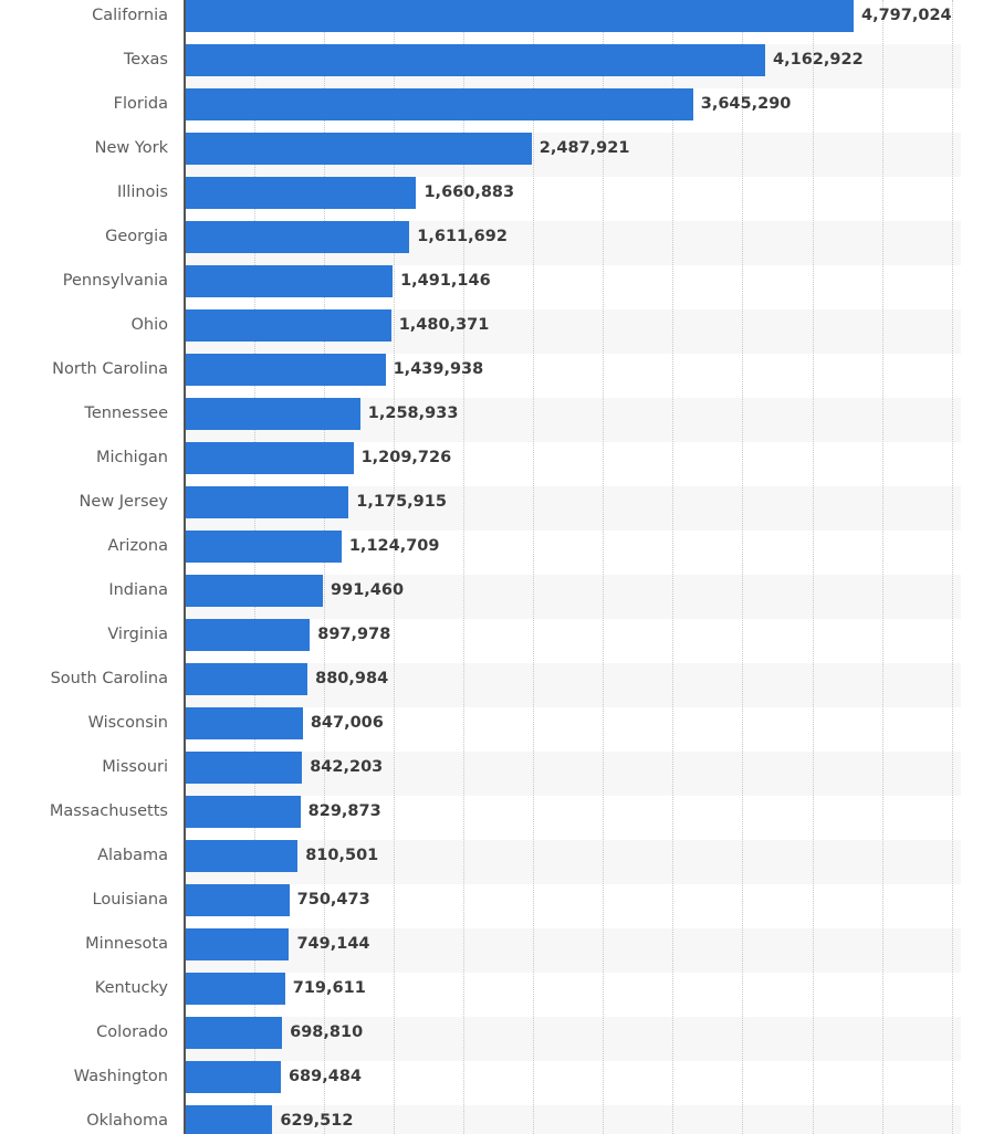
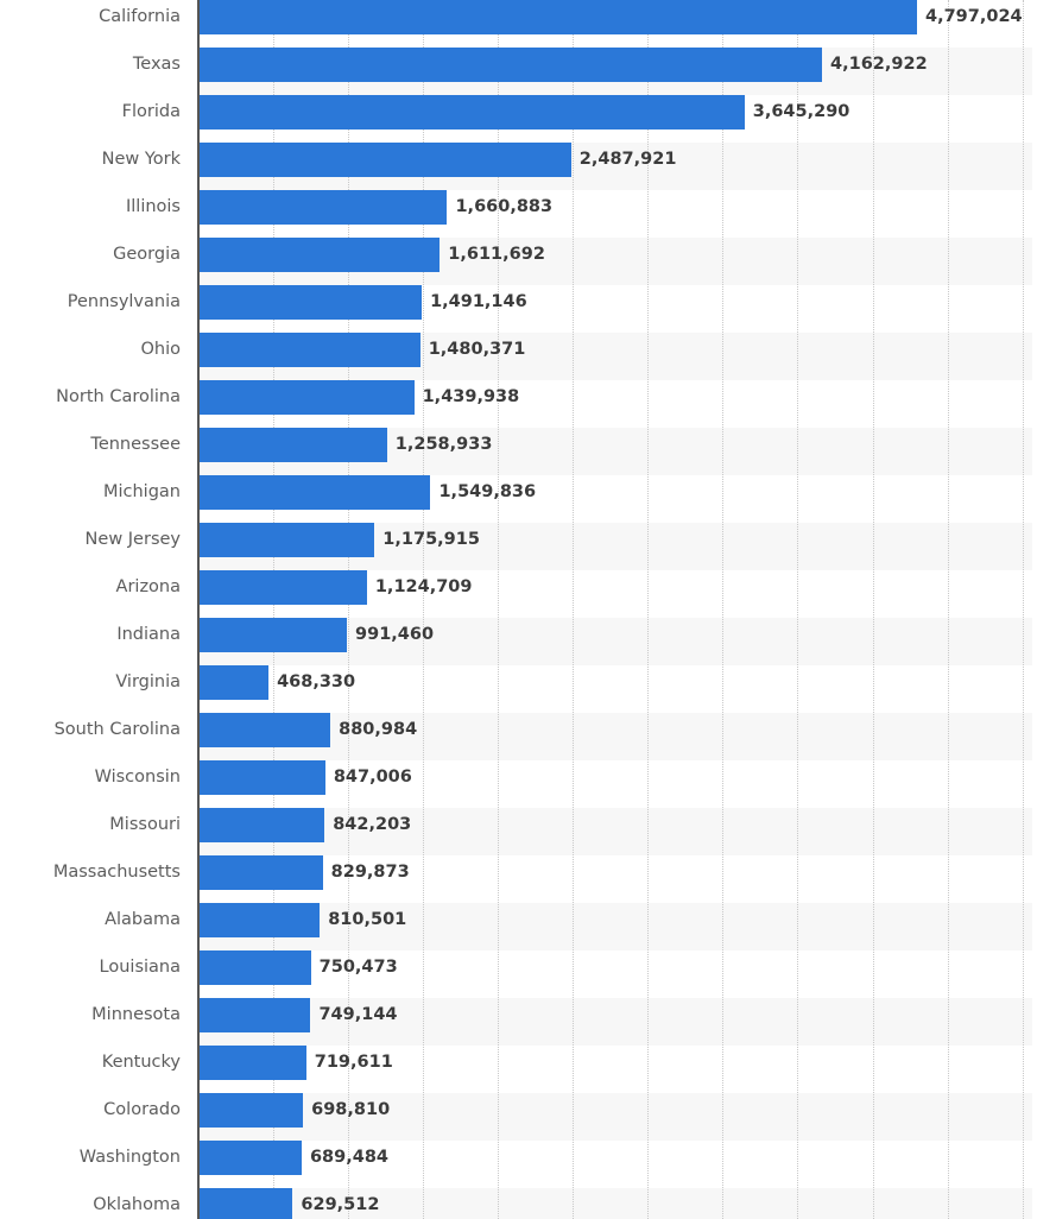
Michigan: 1,209,726 -> 1,549,836
Virginia: 897,978 -> 468,330
